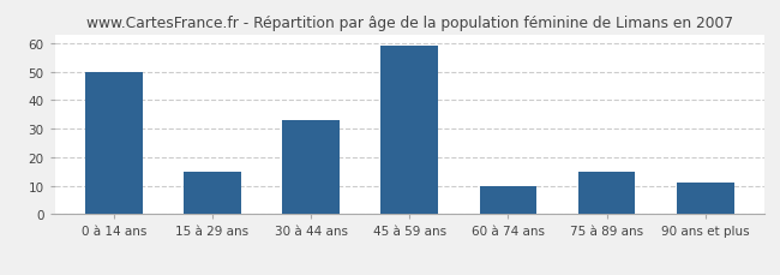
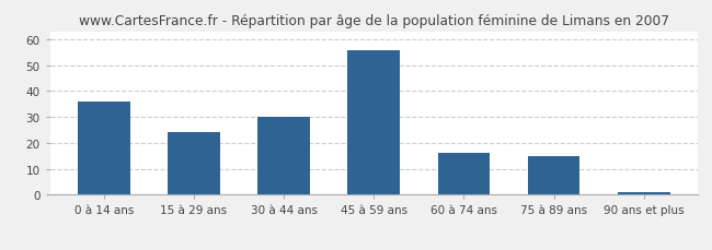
0 à 14 ans: 50 -> 36
15 à 29 ans: 15 -> 24
30 à 44 ans: 33 -> 30
45 à 59 ans: 59 -> 56
60 à 74 ans: 10 -> 16
90 ans et plus: 11 -> 1
